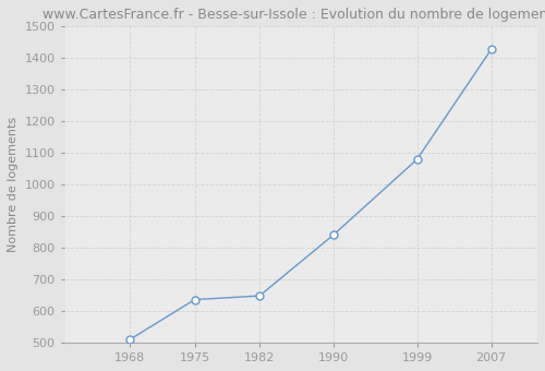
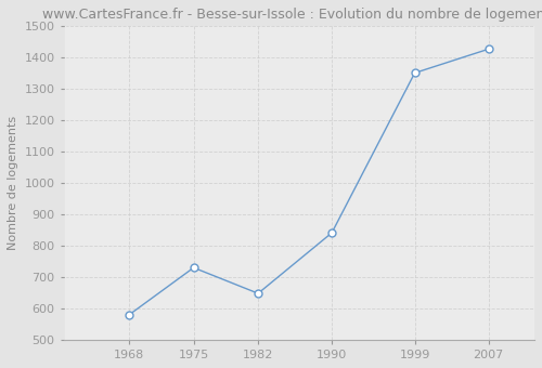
1968: 510 -> 580
1975: 636 -> 730
1999: 1079 -> 1350
